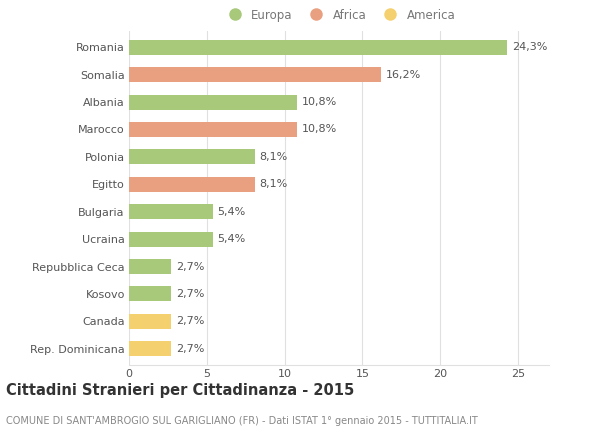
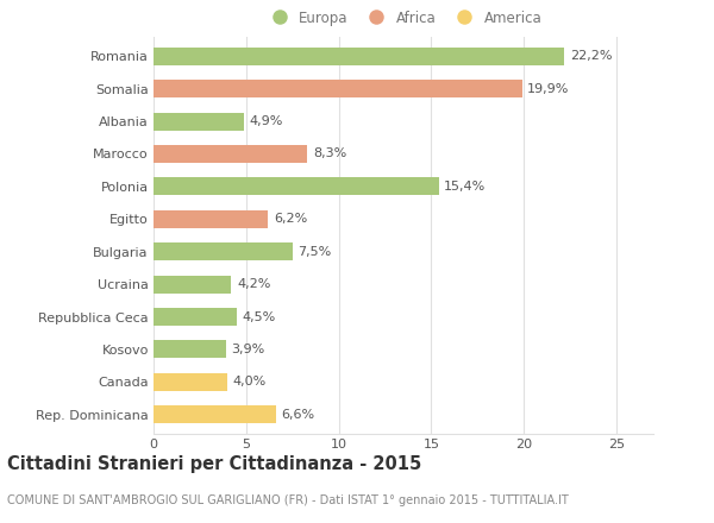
Romania: 24,3% -> 22,2%
Somalia: 16,2% -> 19,9%
Albania: 10,8% -> 4,9%
Marocco: 10,8% -> 8,3%
Polonia: 8,1% -> 15,4%
Egitto: 8,1% -> 6,2%
Bulgaria: 5,4% -> 7,5%
Ucraina: 5,4% -> 4,2%
Repubblica Ceca: 2,7% -> 4,5%
Kosovo: 2,7% -> 3,9%
Canada: 2,7% -> 4,0%
Rep. Dominicana: 2,7% -> 6,6%
